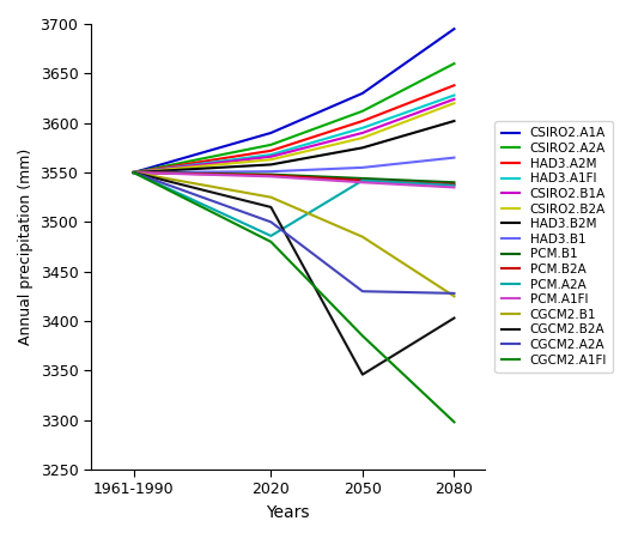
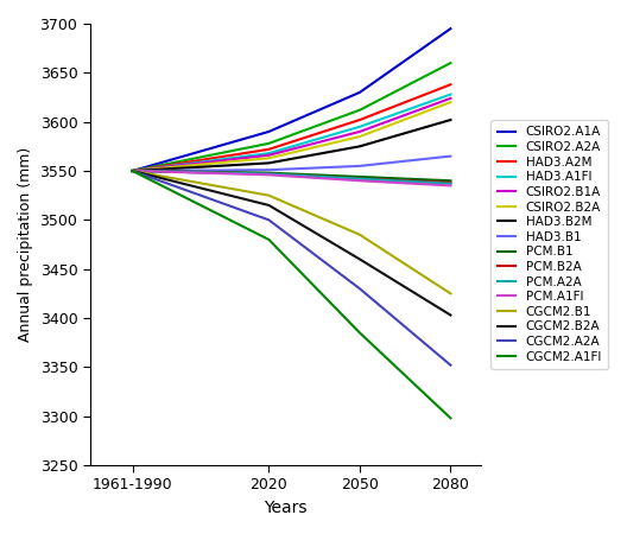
PCM.A2A/2020: 3486 -> 3547
CGCM2.B2A/2050: 3346 -> 3460
CGCM2.A2A/2080: 3428 -> 3352
